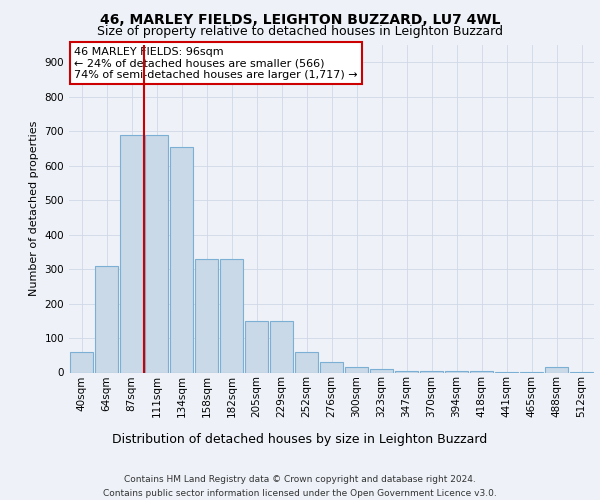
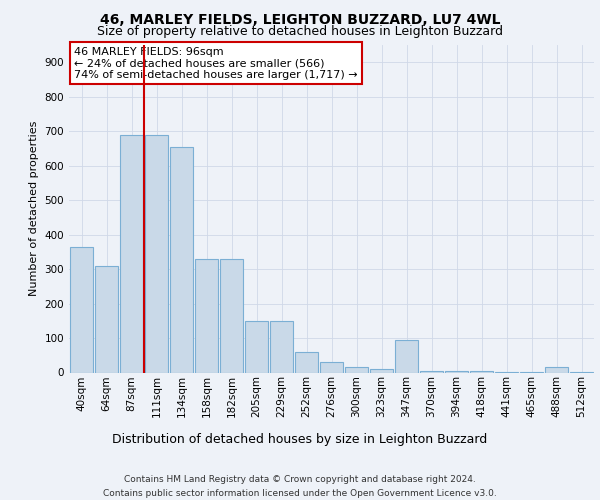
40sqm: 60 -> 365
347sqm: 5 -> 95
